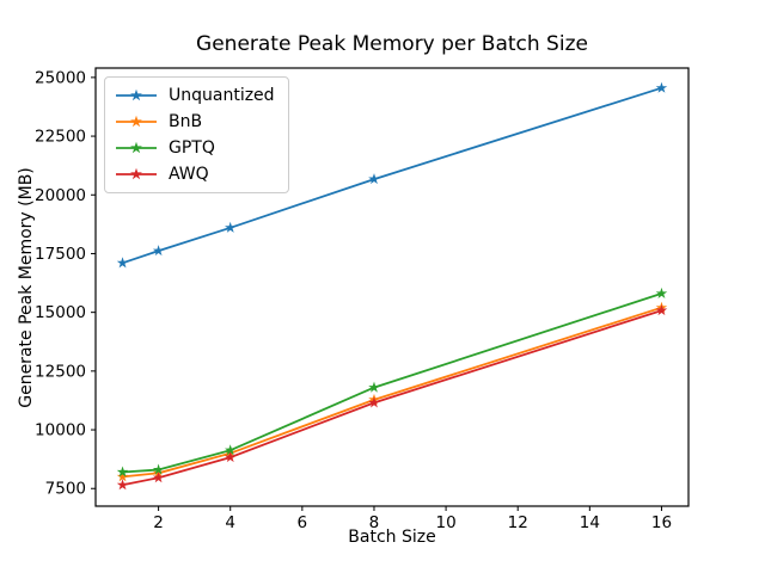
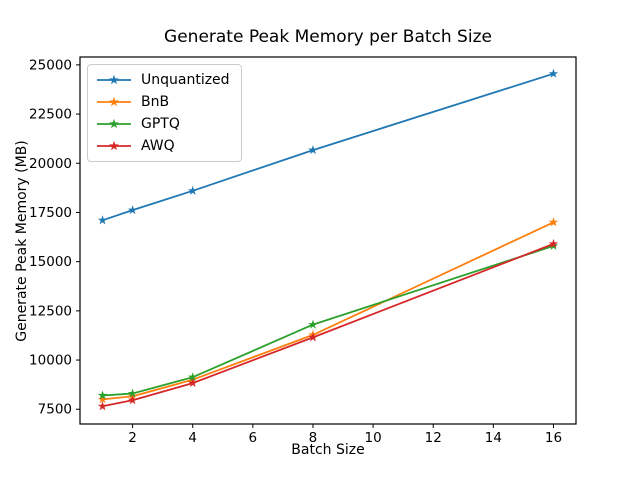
BnB/16: 15200 -> 17000
AWQ/16: 15100 -> 15900
